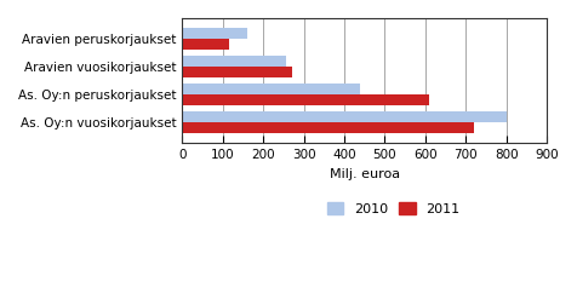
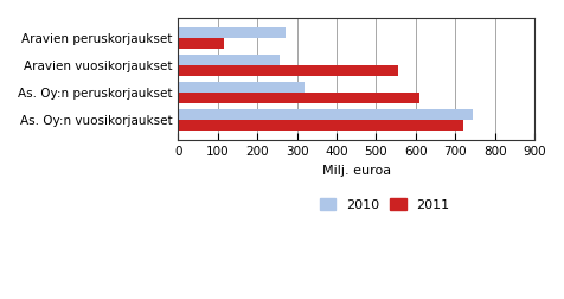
2010/Aravien peruskorjaukset: 160 -> 270
2011/Aravien vuosikorjaukset: 270 -> 555
2010/As. Oy:n peruskorjaukset: 440 -> 320
2010/As. Oy:n vuosikorjaukset: 800 -> 745
